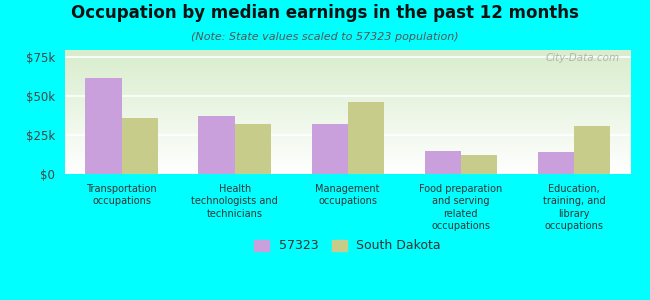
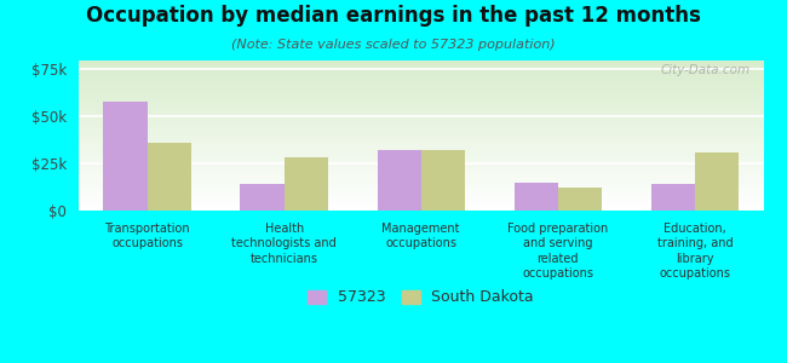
57323/Transportation occupations: $62k -> $58k
57323/Health technologists and technicians: $37k -> $14k
South Dakota/Health technologists and technicians: $32k -> $28k
South Dakota/Management occupations: $46k -> $32k
